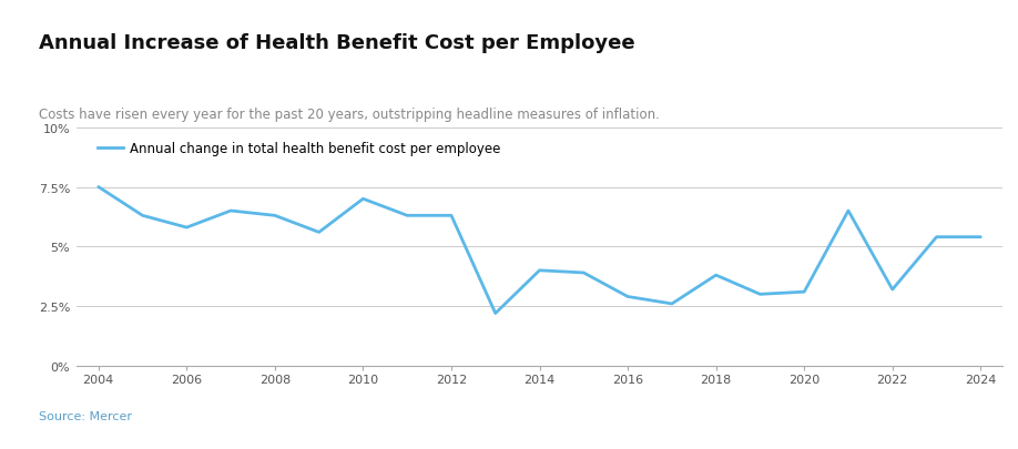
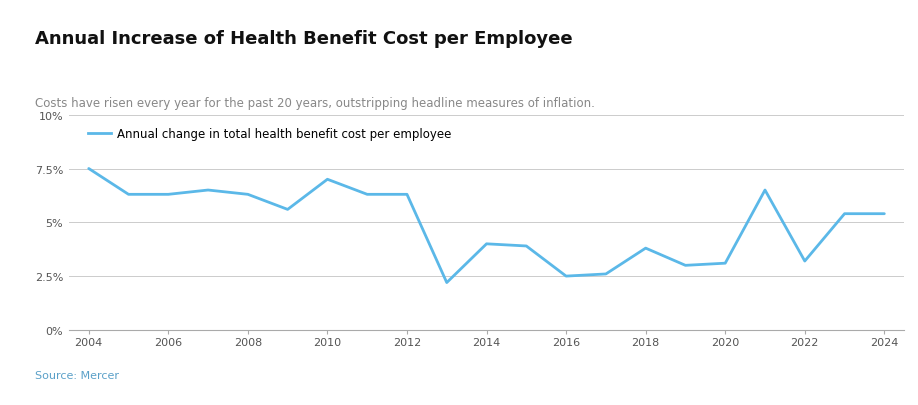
2006: 5.8% -> 6.3%
2016: 2.9% -> 2.5%
